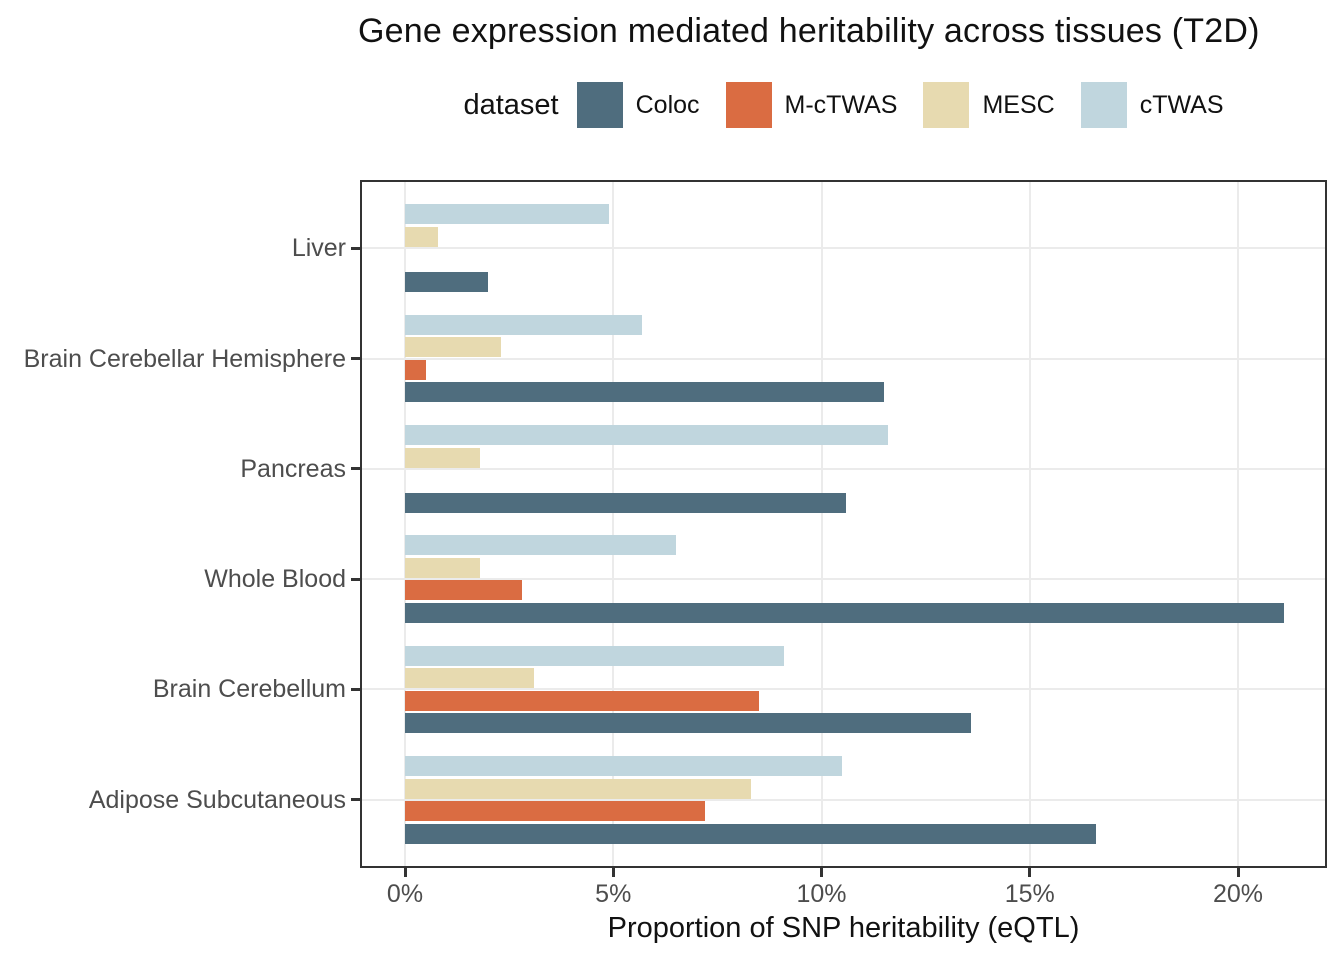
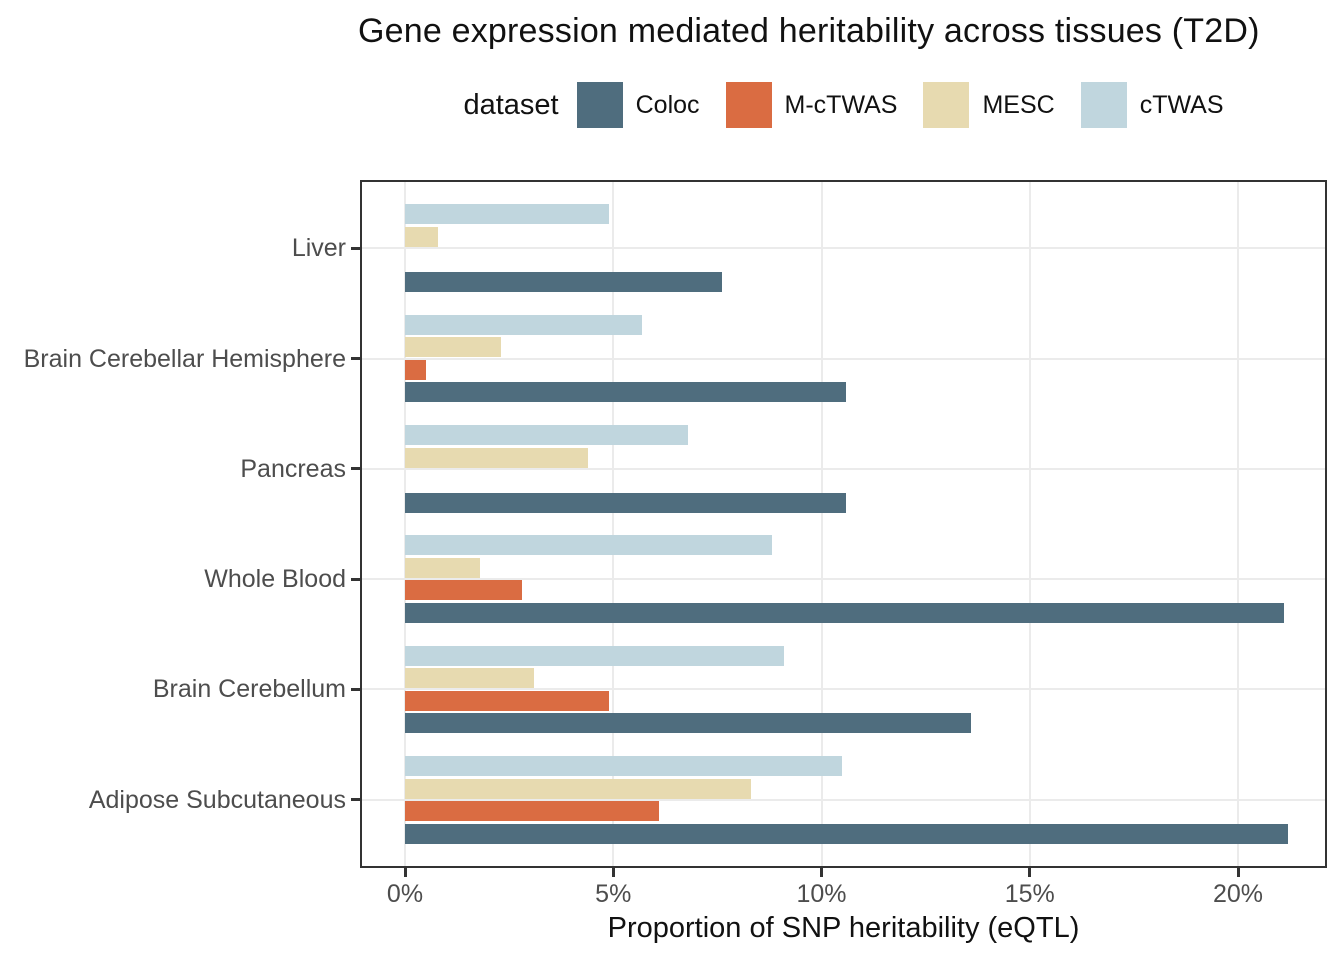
Coloc/Liver: 2.0% -> 7.6%
Coloc/Brain Cerebellar Hemisphere: 11.5% -> 10.6%
cTWAS/Pancreas: 11.6% -> 6.8%
MESC/Pancreas: 1.8% -> 4.4%
cTWAS/Whole Blood: 6.5% -> 8.8%
M-cTWAS/Brain Cerebellum: 8.5% -> 4.9%
M-cTWAS/Adipose Subcutaneous: 7.2% -> 6.1%
Coloc/Adipose Subcutaneous: 16.6% -> 21.2%
